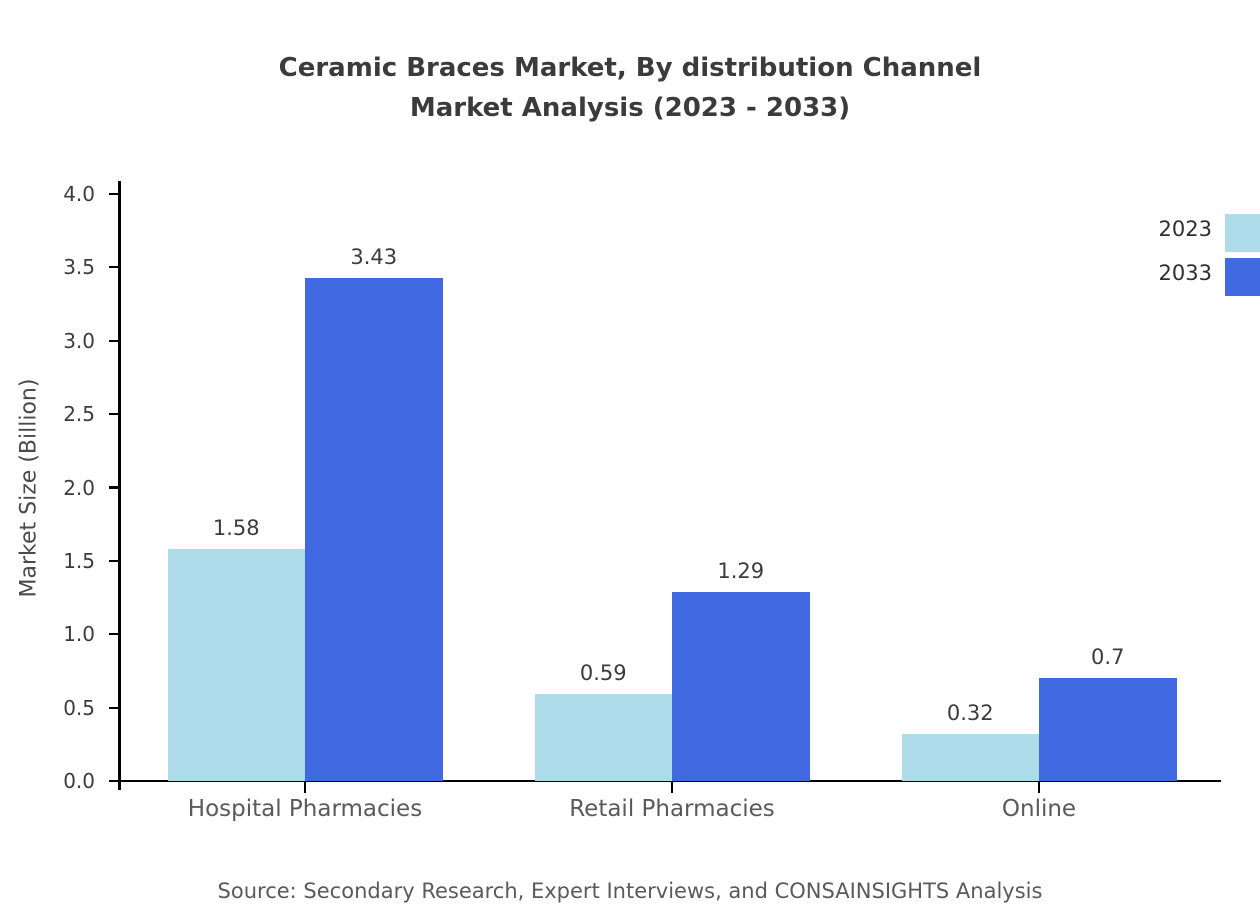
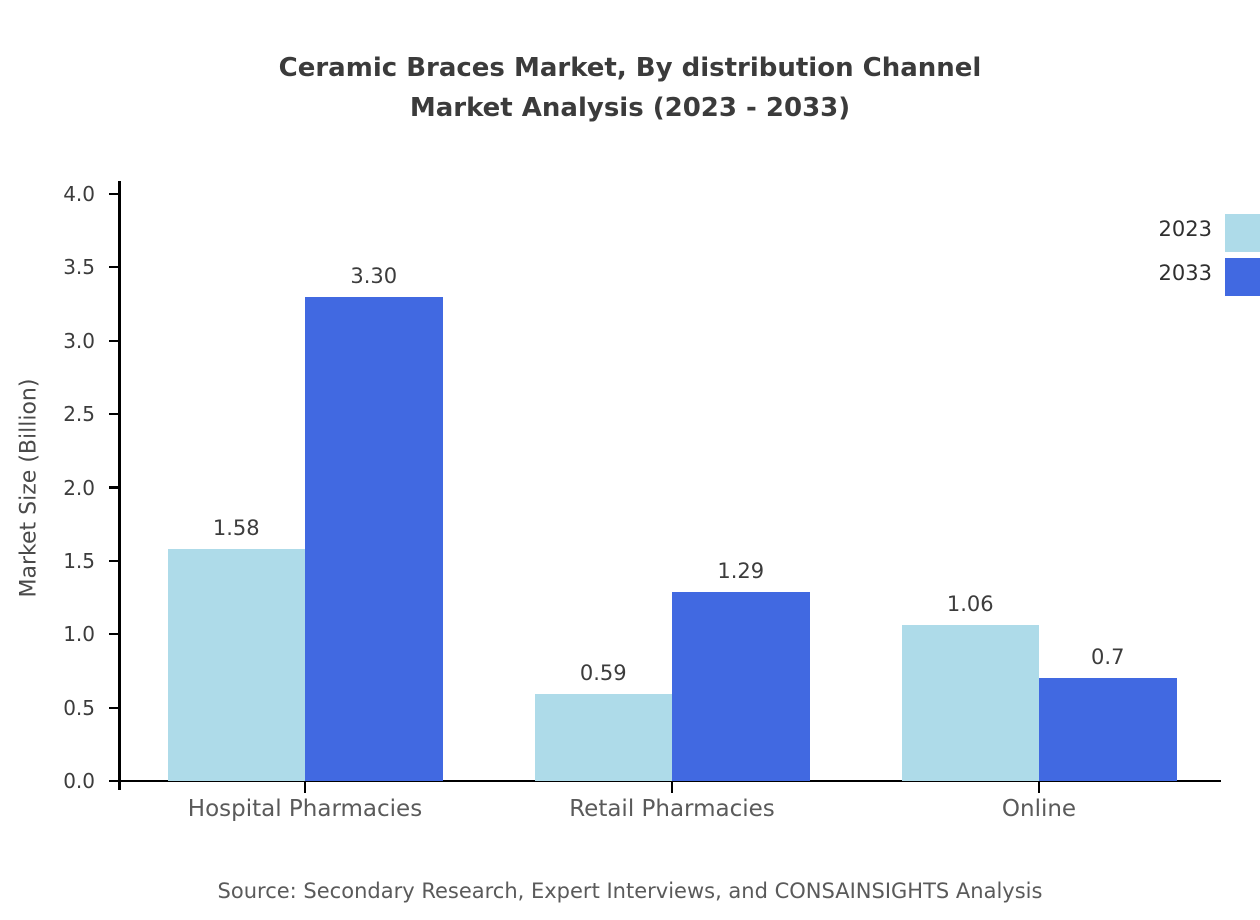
2033/Hospital Pharmacies: 3.43 -> 3.30
2023/Online: 0.32 -> 1.06
